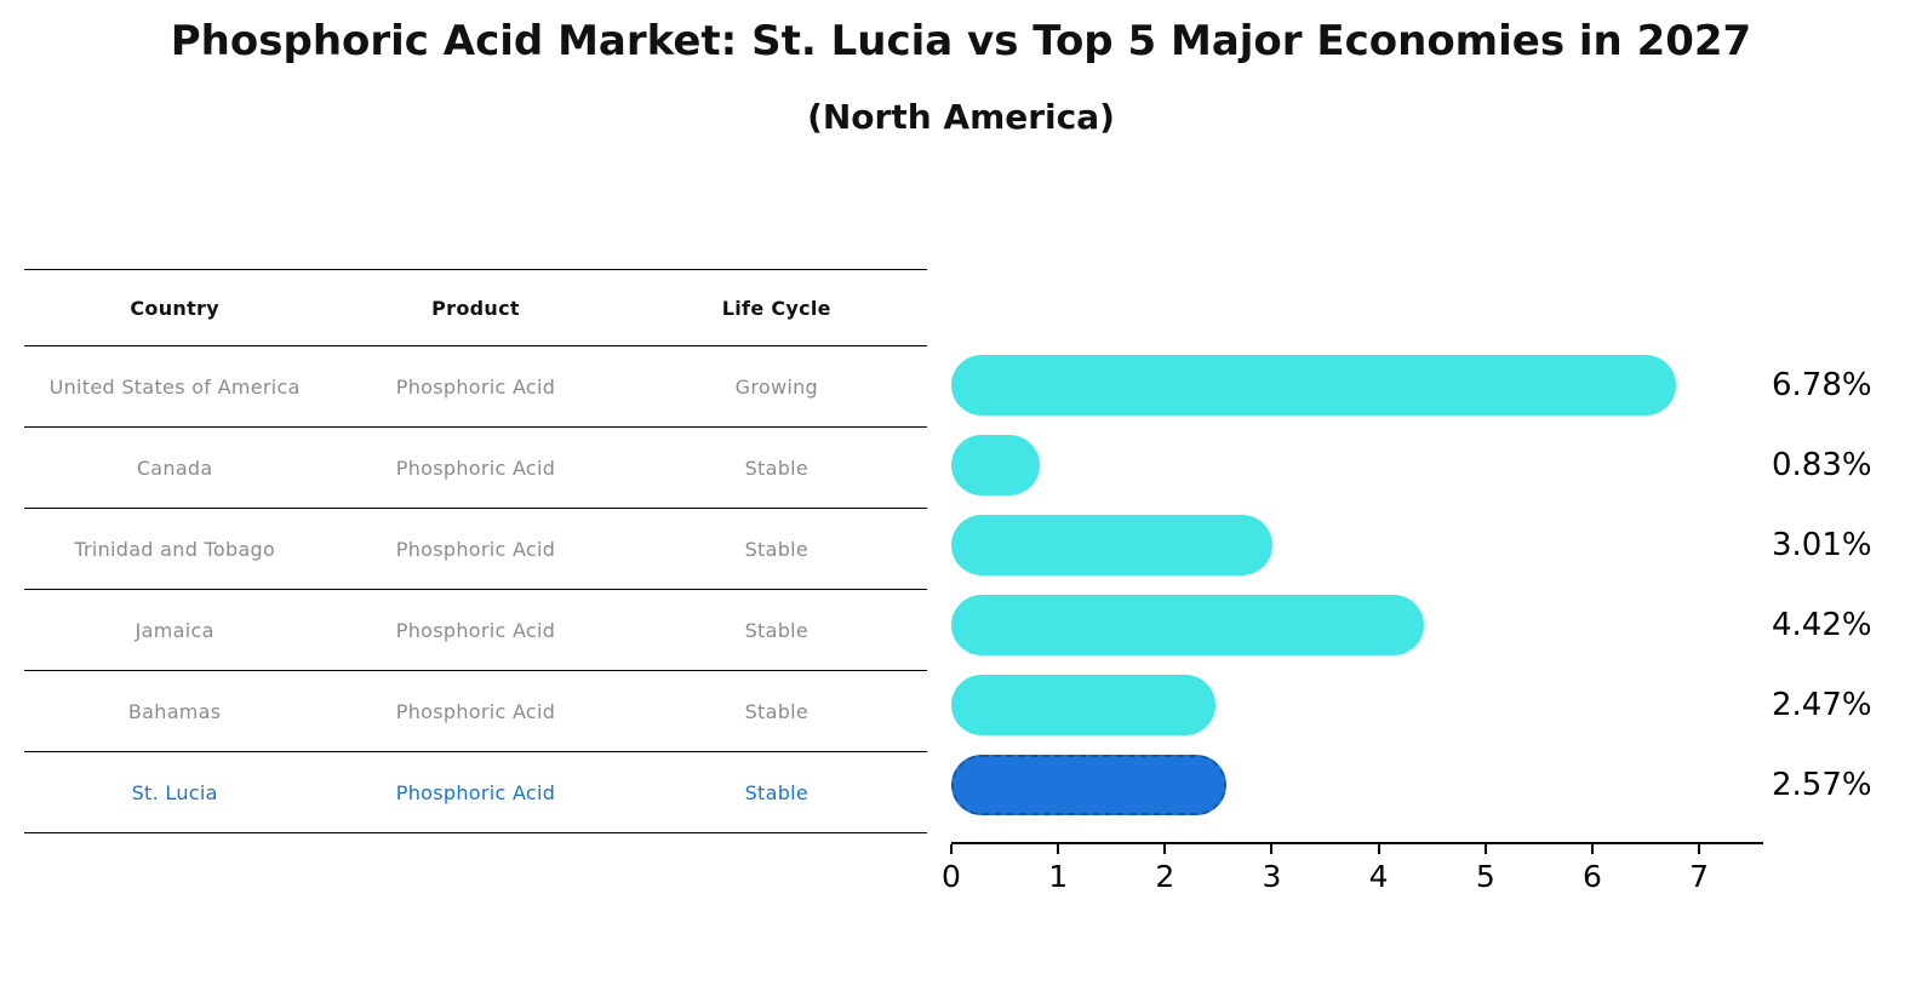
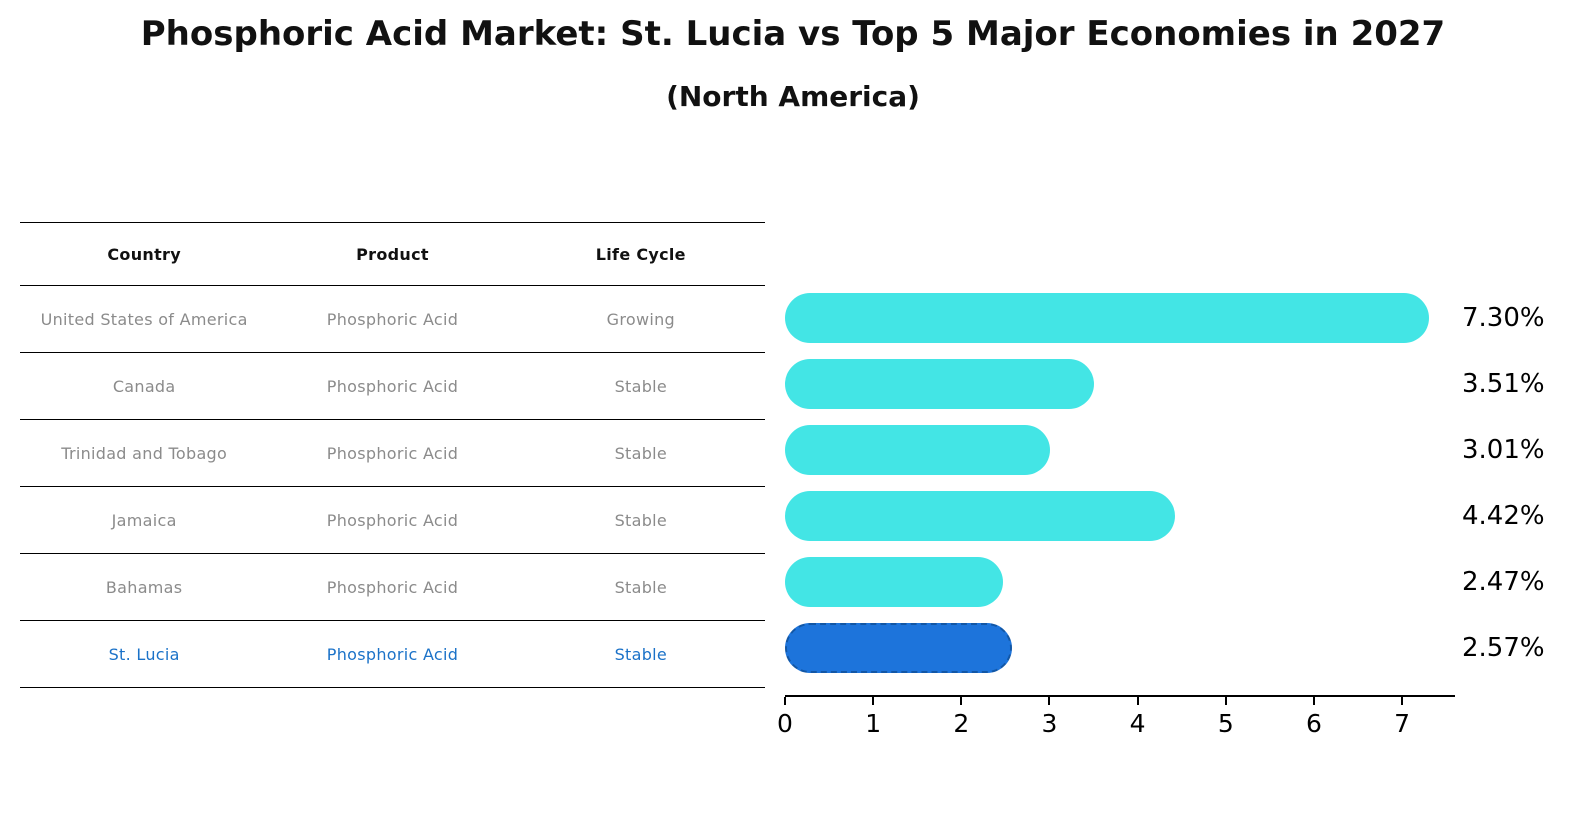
United States of America: 6.78% -> 7.30%
Canada: 0.83% -> 3.51%
